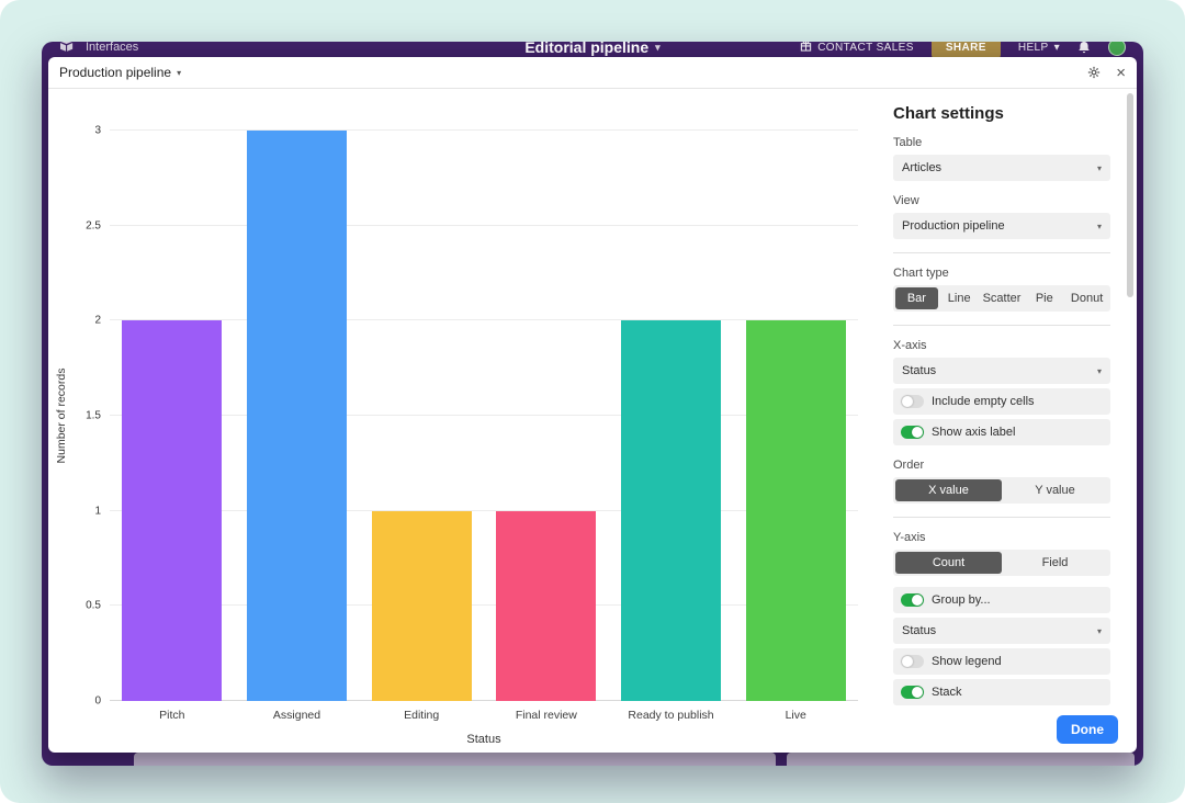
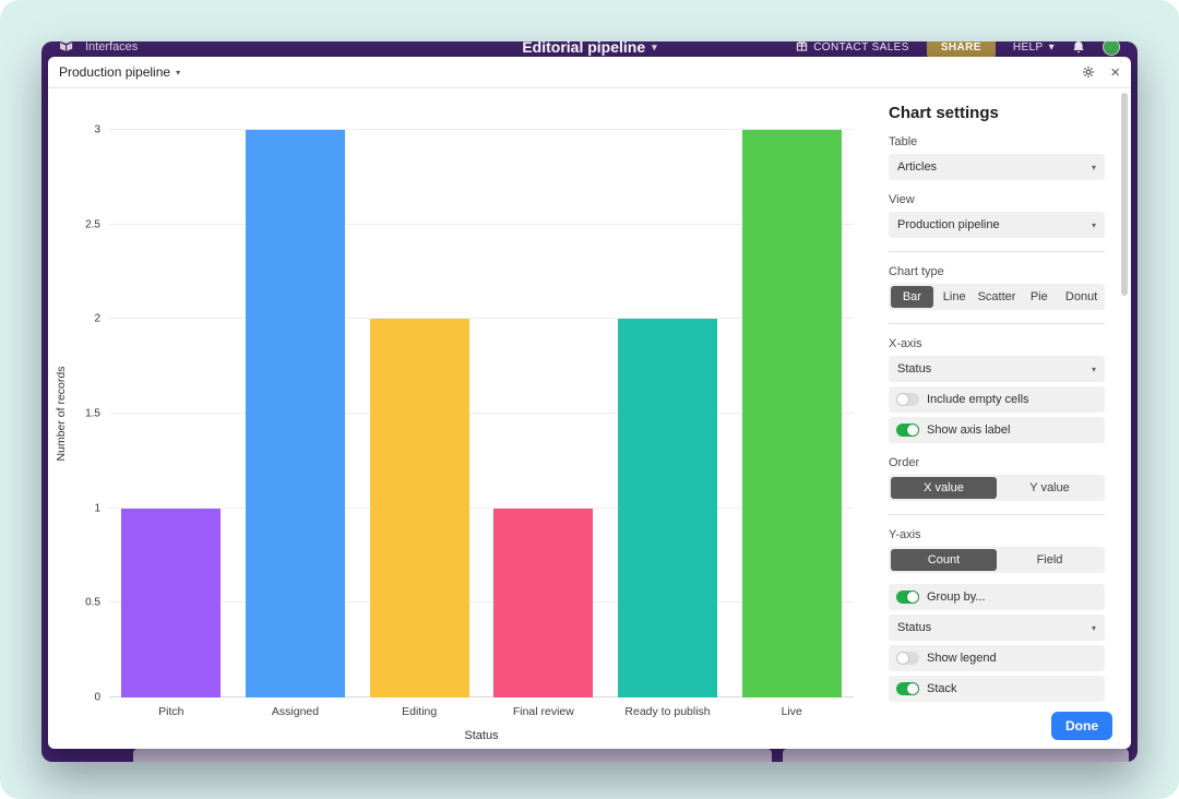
Pitch: 2 -> 1
Editing: 1 -> 2
Live: 2 -> 3
